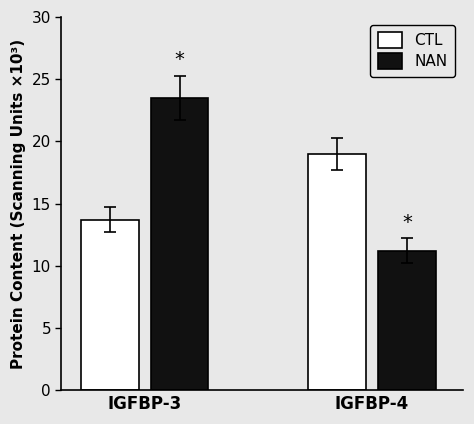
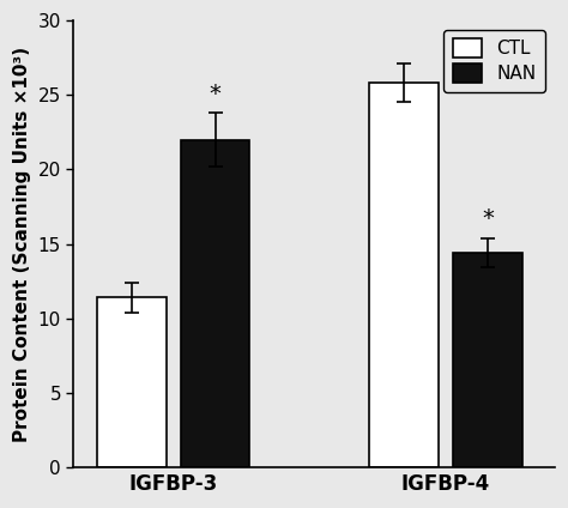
CTL/IGFBP-3: 13.7 -> 11.4
NAN/IGFBP-3: 23.5 -> 22.0
CTL/IGFBP-4: 19.0 -> 25.8
NAN/IGFBP-4: 11.2 -> 14.4
